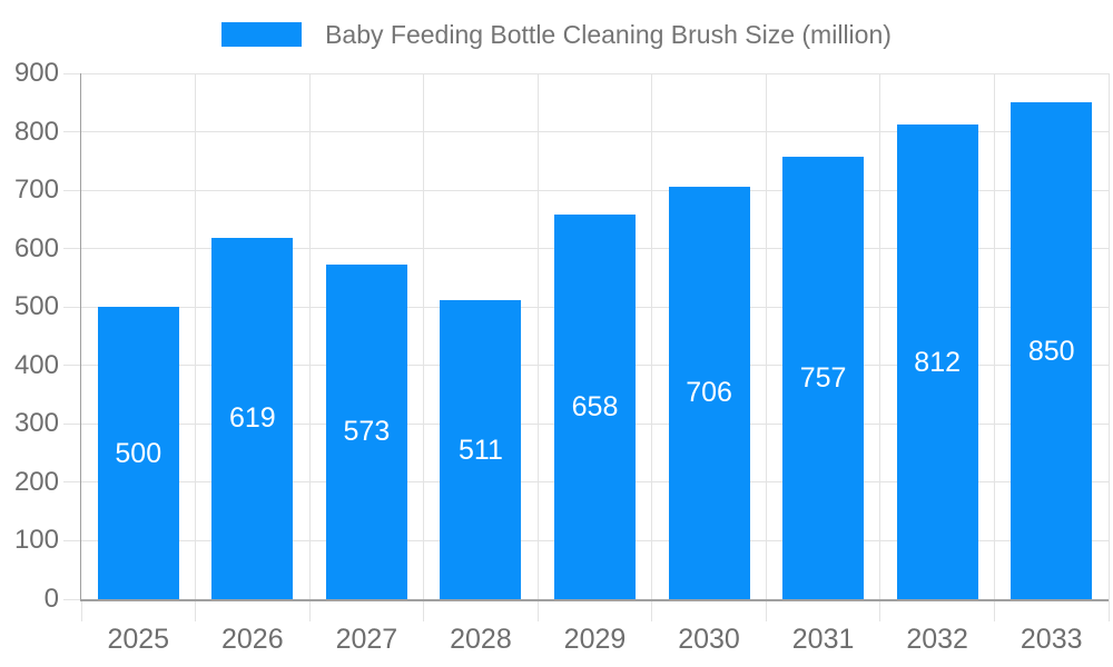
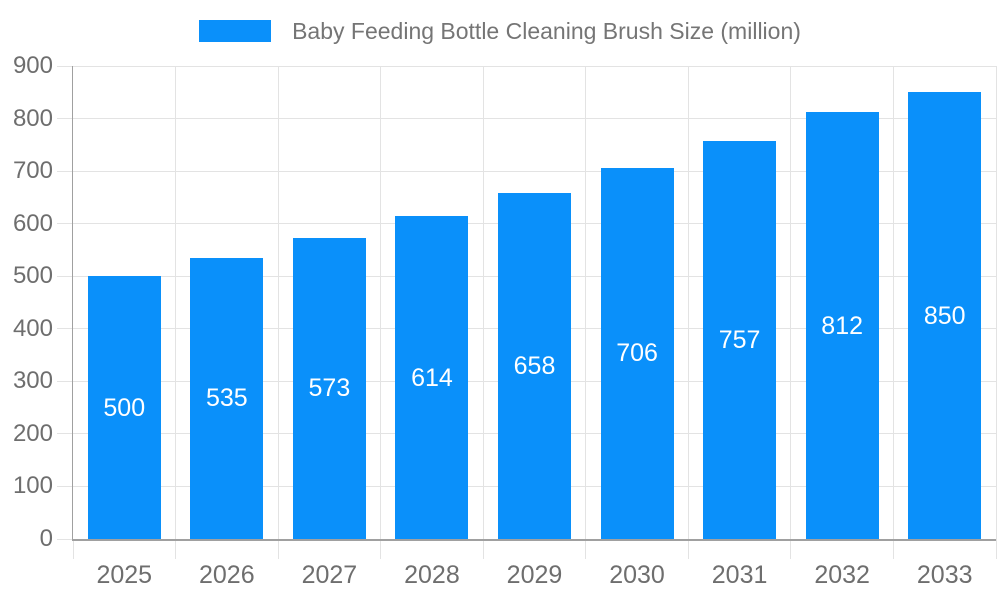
2026: 619 -> 535
2028: 511 -> 614
